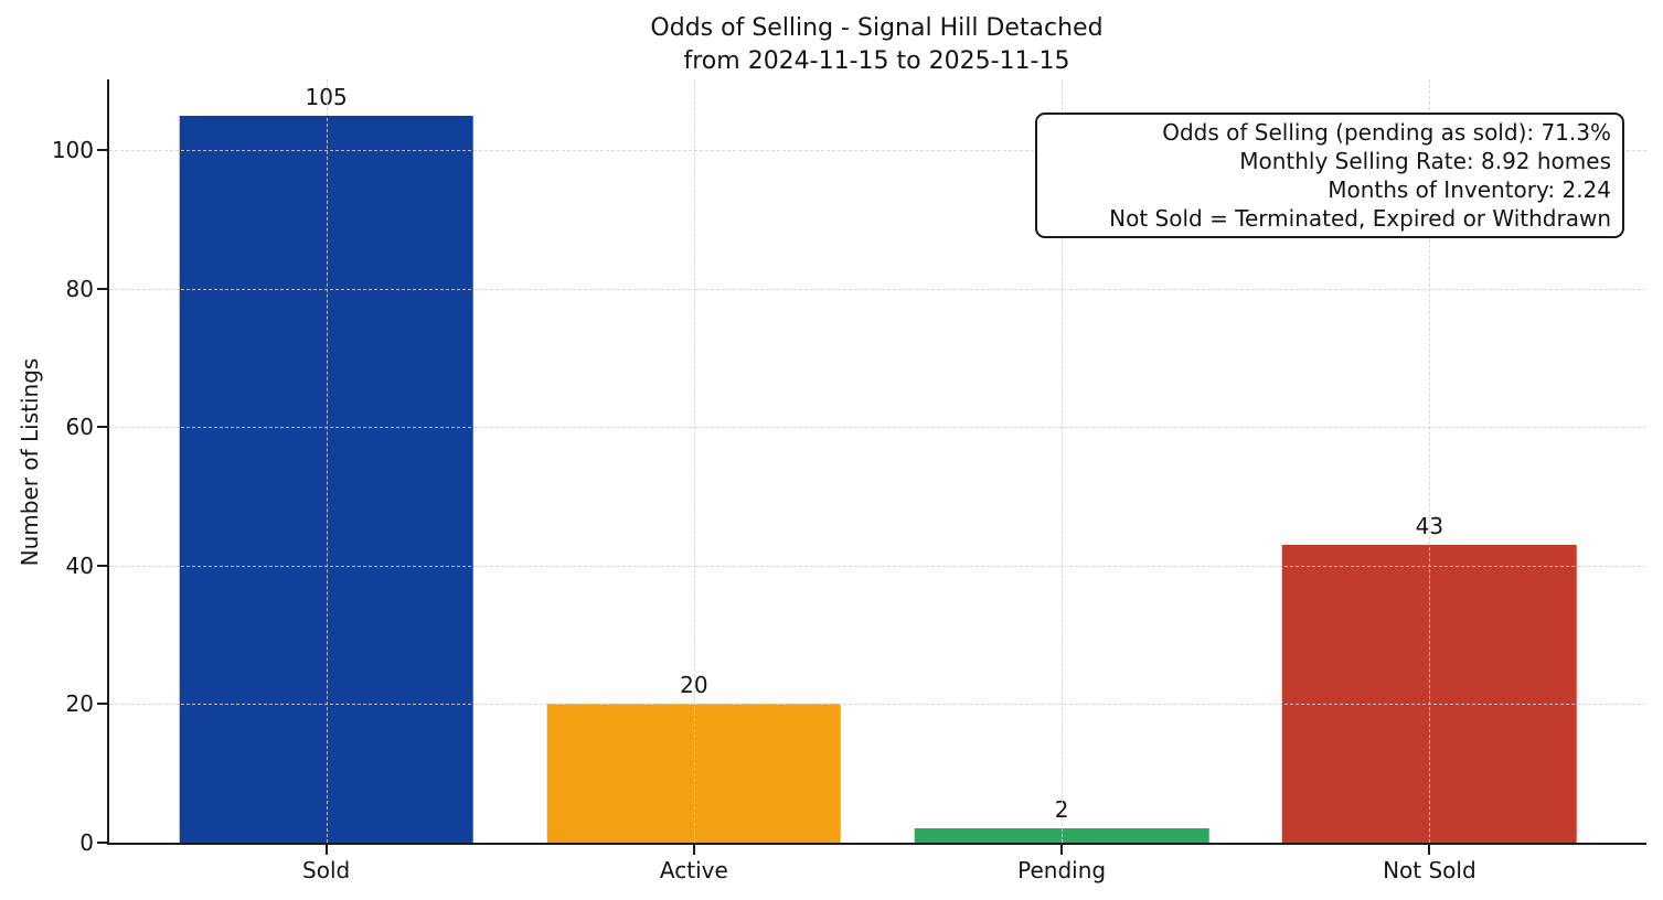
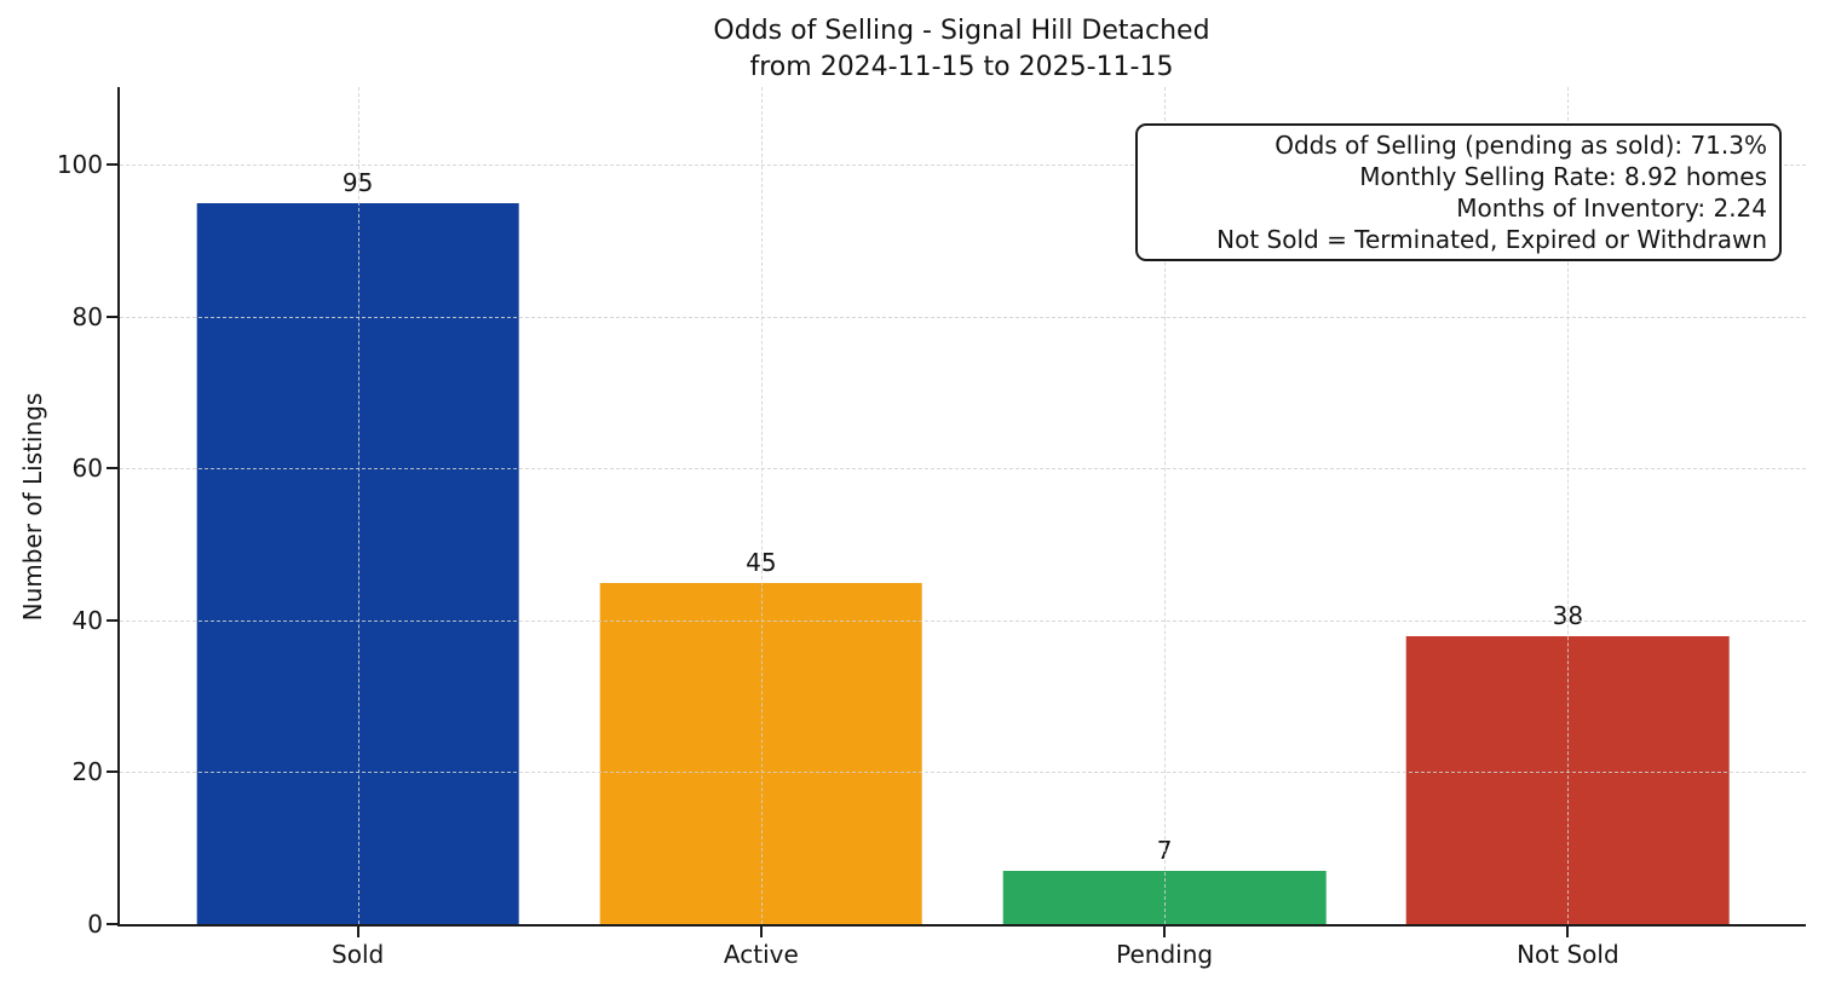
Sold: 105 -> 95
Active: 20 -> 45
Pending: 2 -> 7
Not Sold: 43 -> 38
